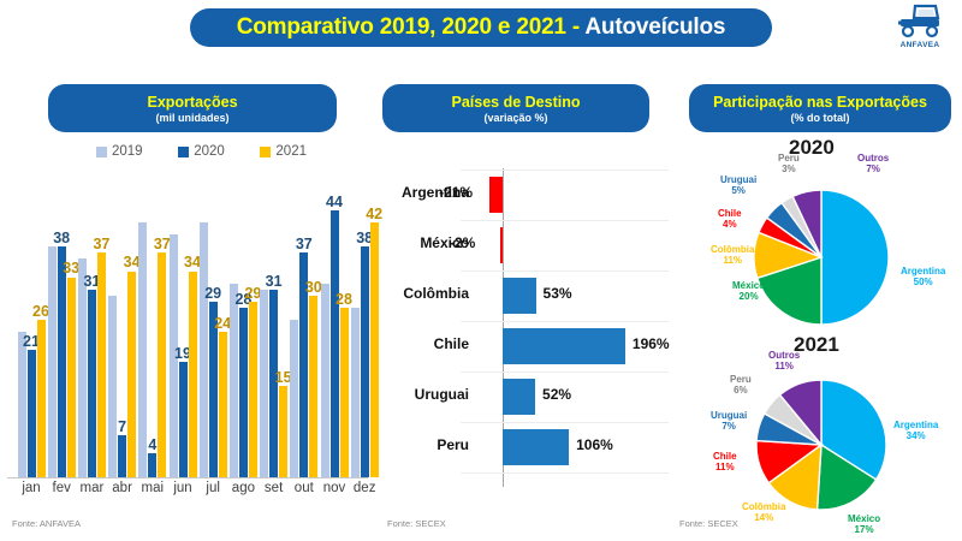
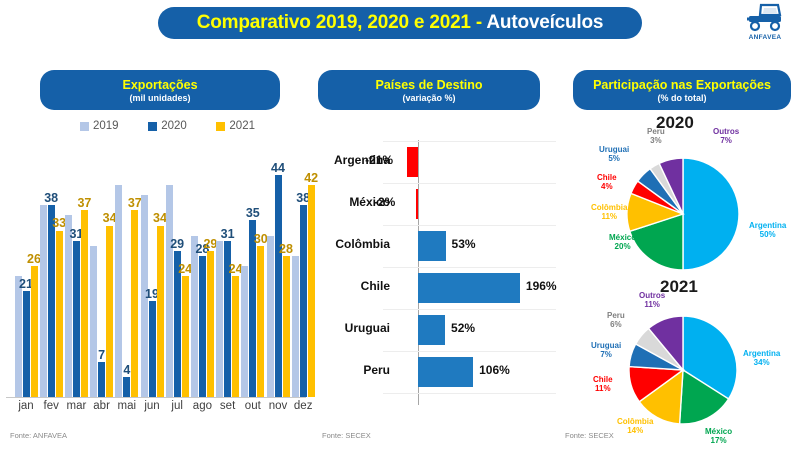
Exportações/2021/set: 15 -> 24
Exportações/2020/out: 37 -> 35
